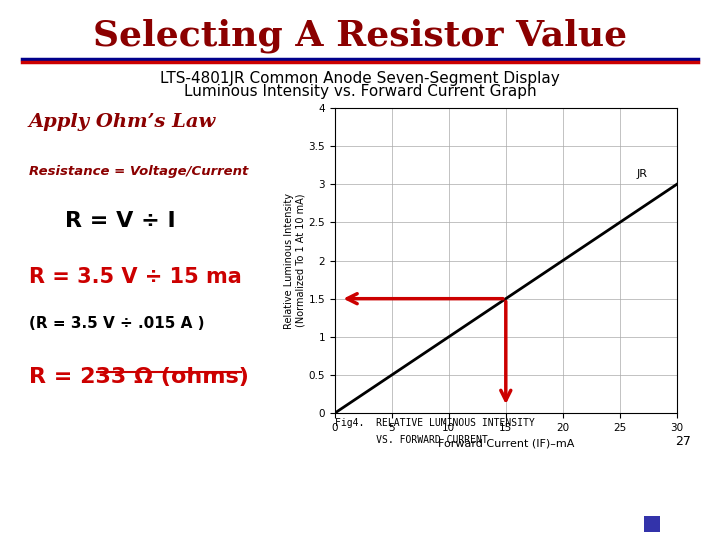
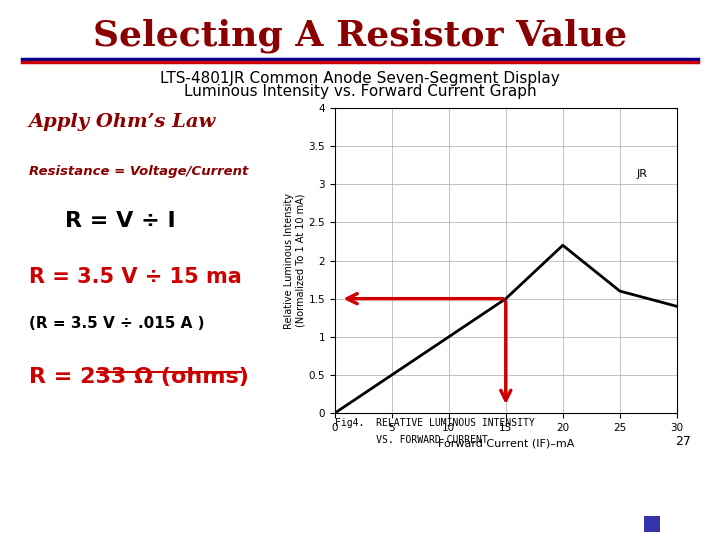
20: 2.0 -> 2.2
25: 2.5 -> 1.6
30: 3.0 -> 1.4
